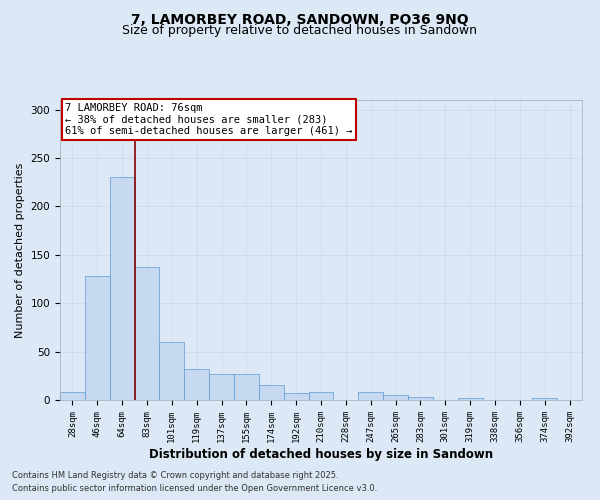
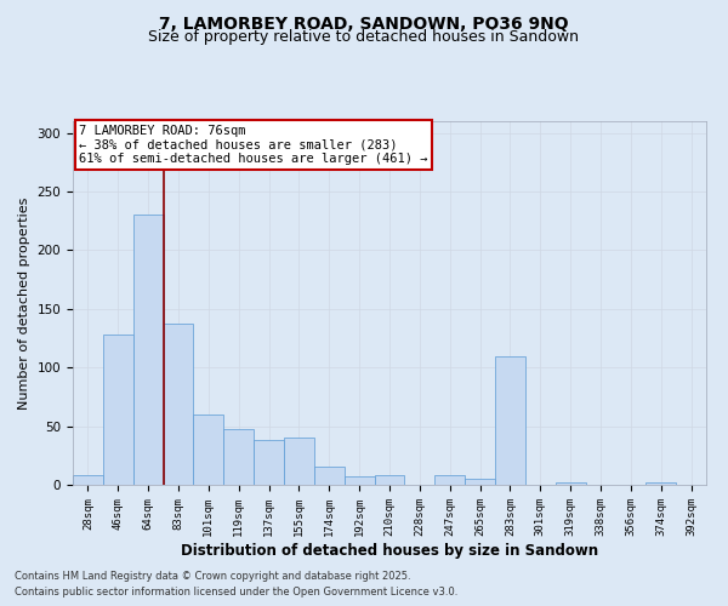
119sqm: 32 -> 48
137sqm: 27 -> 38
155sqm: 27 -> 40
283sqm: 3 -> 110
